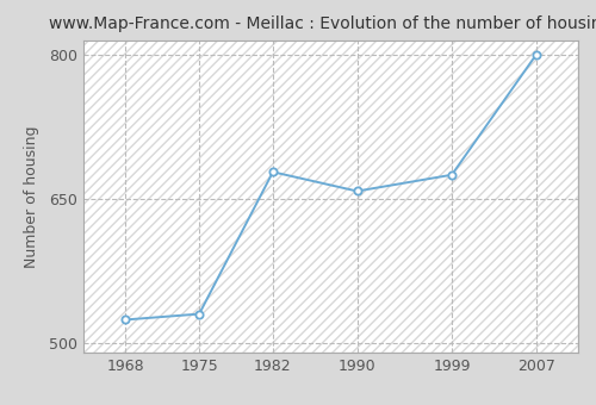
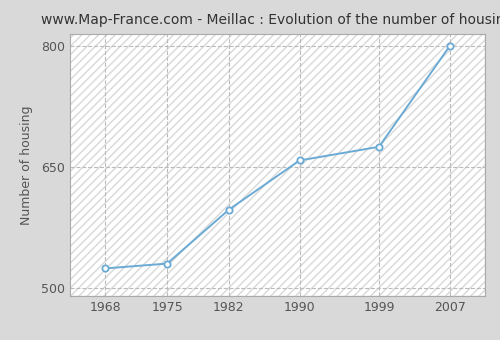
1982: 678 -> 597
